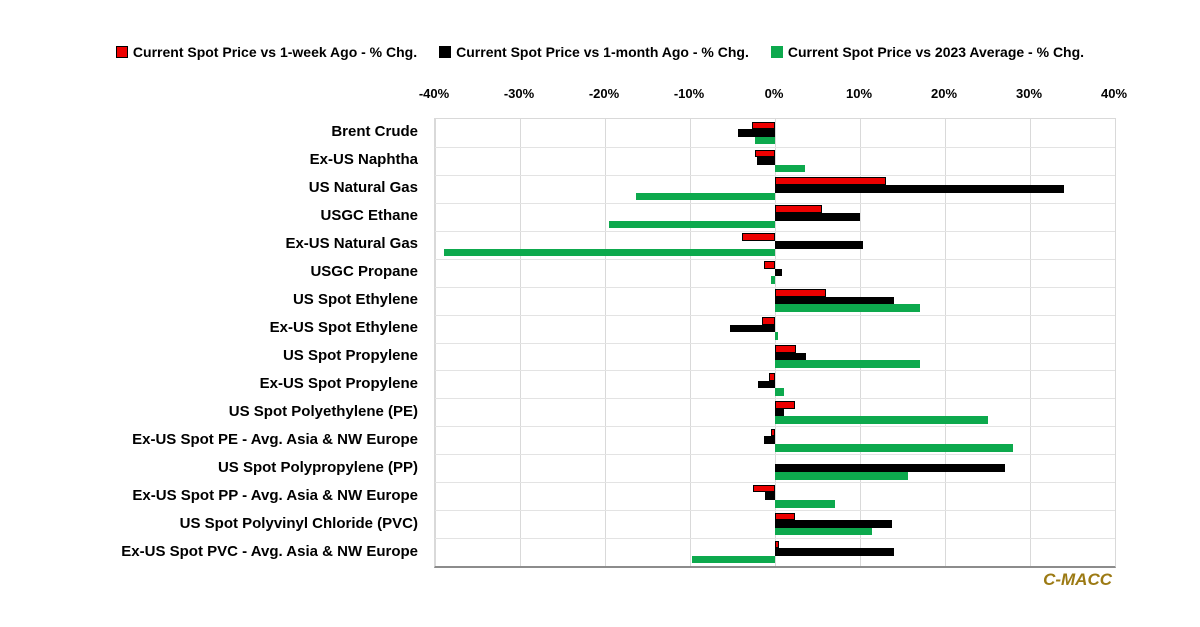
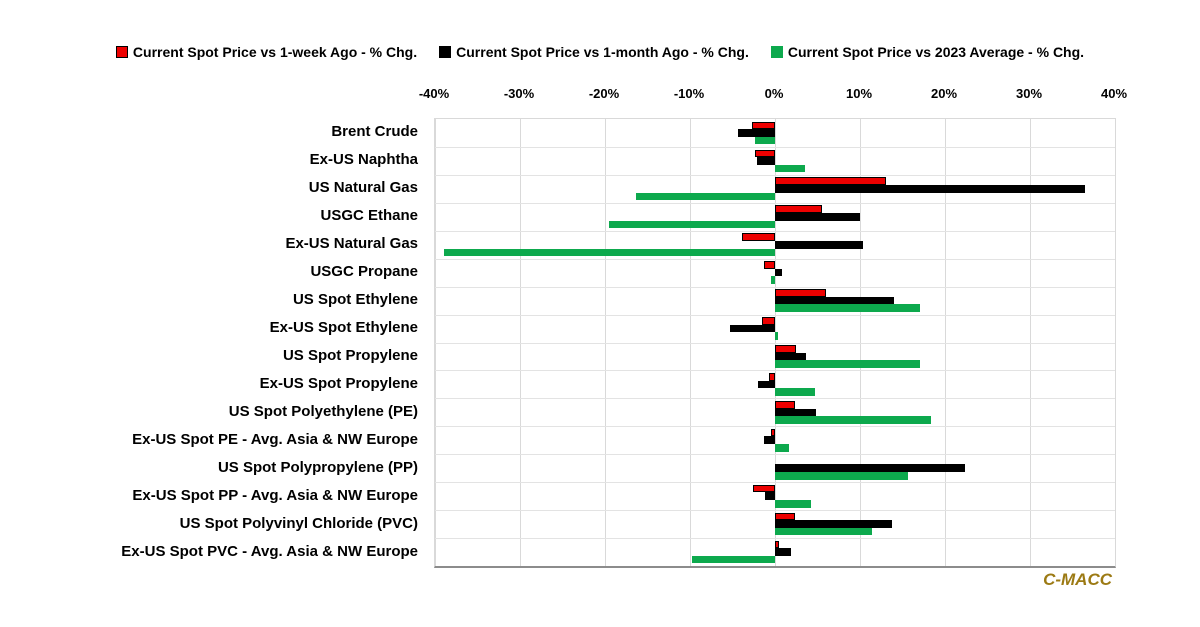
Current Spot Price vs 1-month Ago - % Chg./US Natural Gas: 34% -> 36%
Current Spot Price vs 2023 Average - % Chg./Ex-US Spot Propylene: 1% -> 5%
Current Spot Price vs 1-month Ago - % Chg./US Spot Polyethylene (PE): 1% -> 5%
Current Spot Price vs 2023 Average - % Chg./US Spot Polyethylene (PE): 25% -> 18%
Current Spot Price vs 2023 Average - % Chg./Ex-US Spot PE - Avg. Asia & NW Europe: 28% -> 2%
Current Spot Price vs 1-month Ago - % Chg./US Spot Polypropylene (PP): 27% -> 22%
Current Spot Price vs 2023 Average - % Chg./Ex-US Spot PP - Avg. Asia & NW Europe: 7% -> 4%
Current Spot Price vs 1-month Ago - % Chg./Ex-US Spot PVC - Avg. Asia & NW Europe: 14% -> 2%
